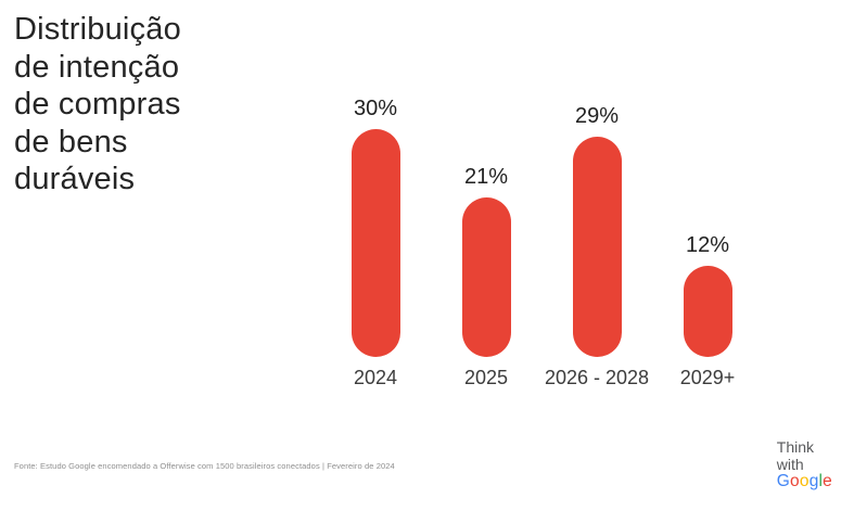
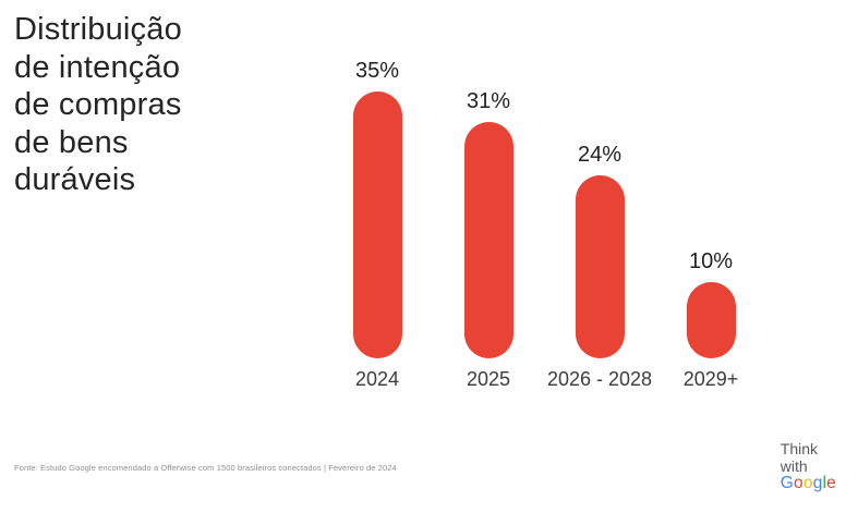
2024: 30% -> 35%
2025: 21% -> 31%
2026 - 2028: 29% -> 24%
2029+: 12% -> 10%
